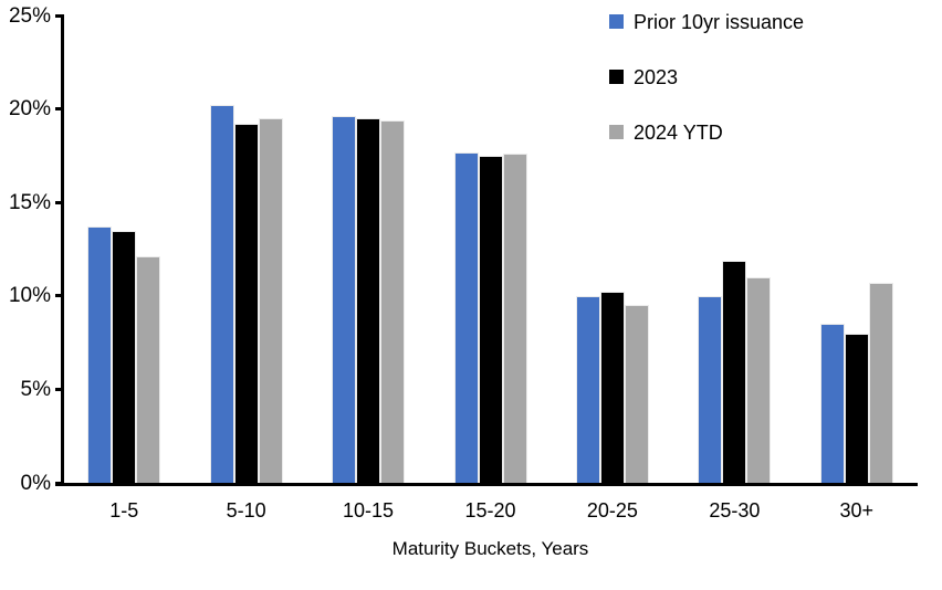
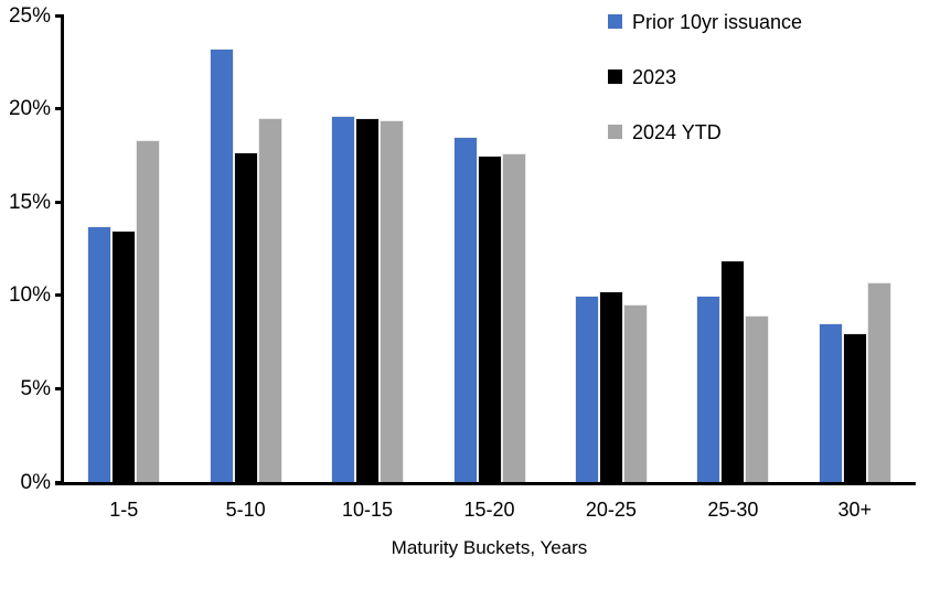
2024 YTD/1-5: 12.1% -> 18.3%
Prior 10yr issuance/5-10: 20.2% -> 23.2%
2023/5-10: 19.2% -> 17.7%
Prior 10yr issuance/15-20: 17.7% -> 18.5%
2024 YTD/25-30: 11.0% -> 8.9%
